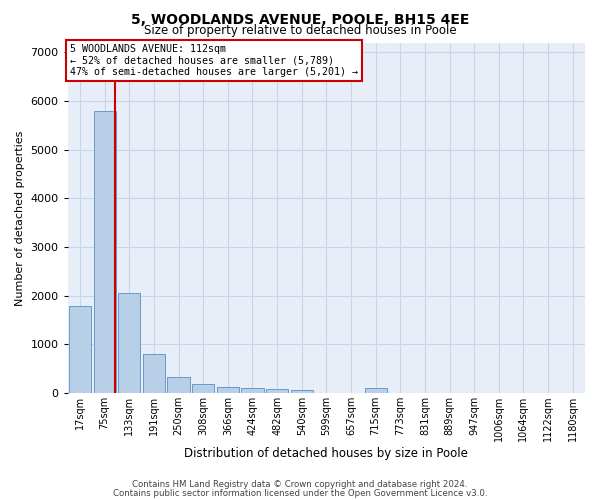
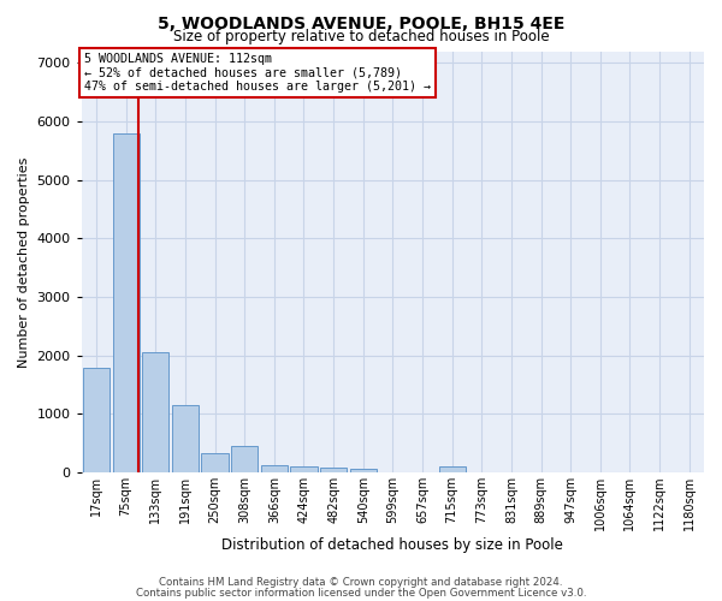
191sqm: 800 -> 1150
308sqm: 200 -> 450
